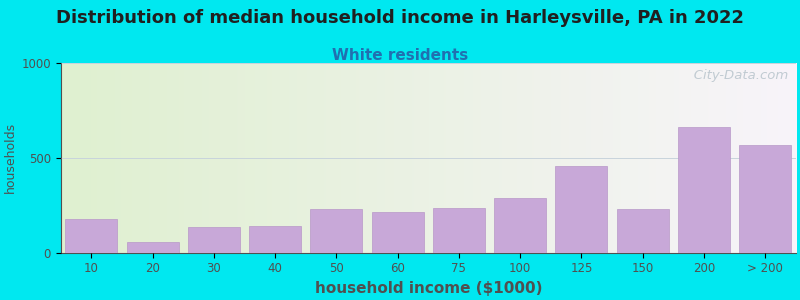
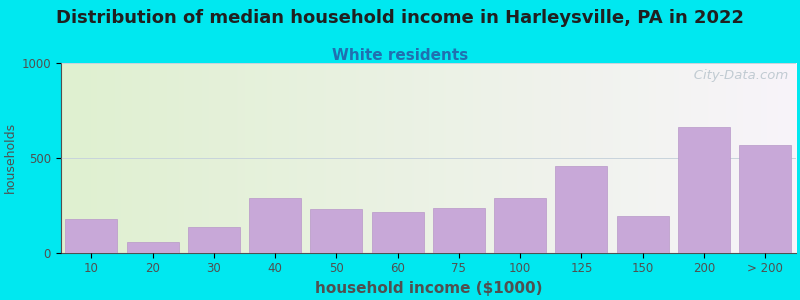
40: 140 -> 290
150: 230 -> 200
